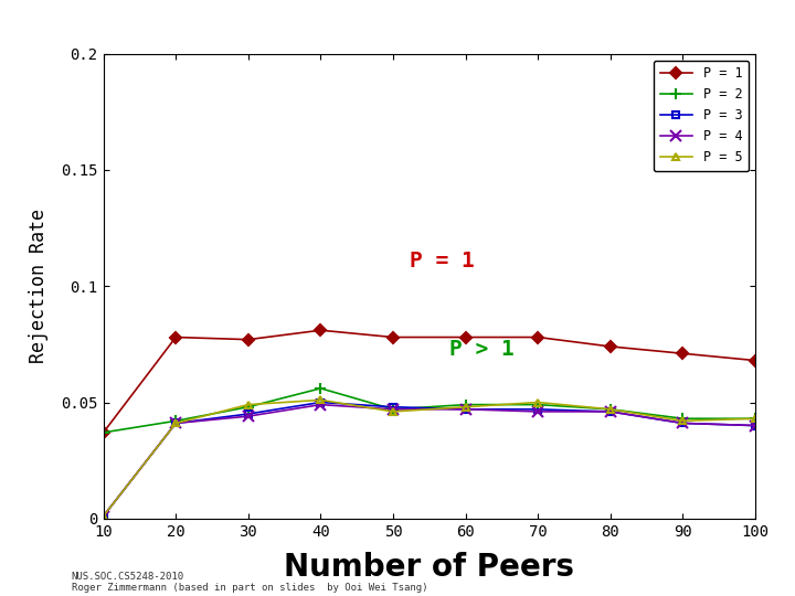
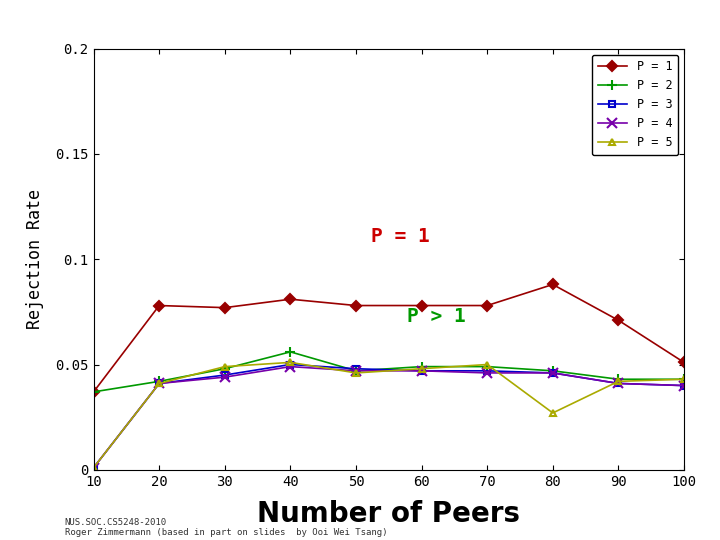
P = 1/80: 0.074 -> 0.088
P = 5/80: 0.047 -> 0.027
P = 1/100: 0.068 -> 0.051
